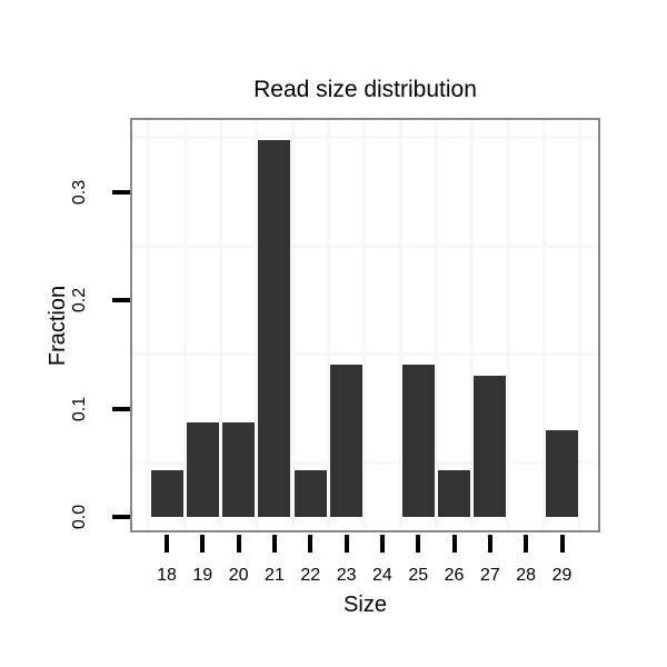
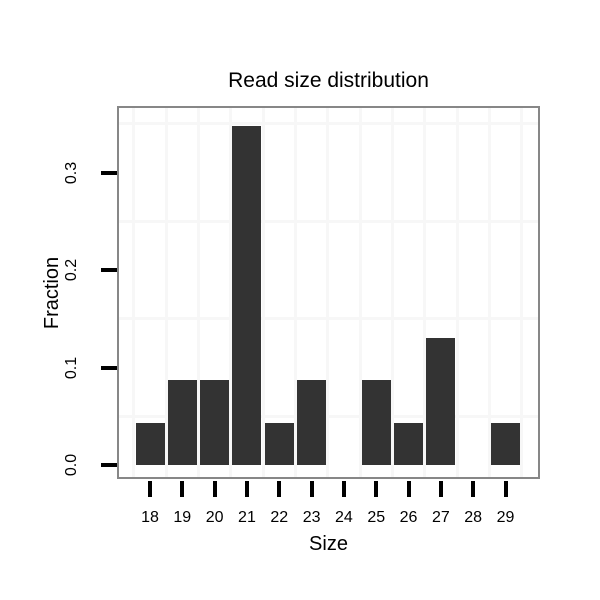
23: 0.14 -> 0.09
25: 0.14 -> 0.09
29: 0.08 -> 0.04
